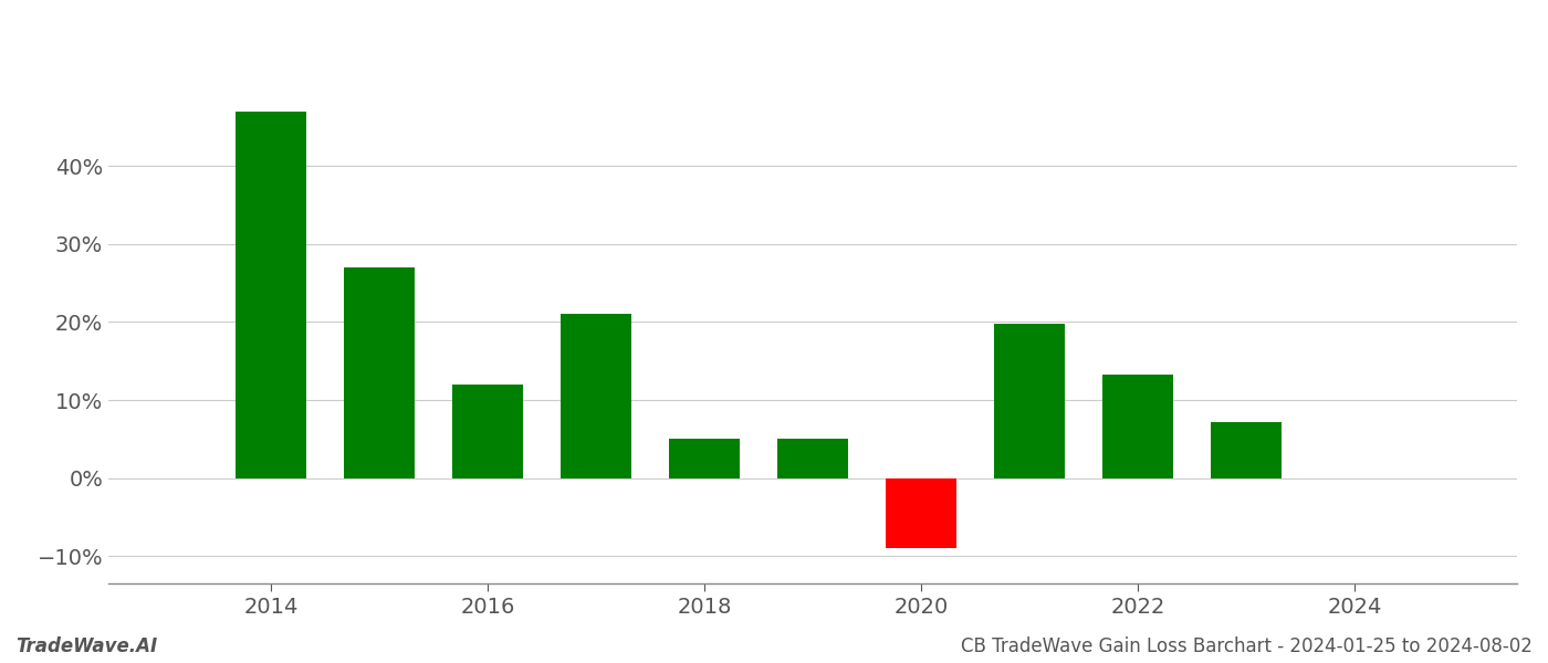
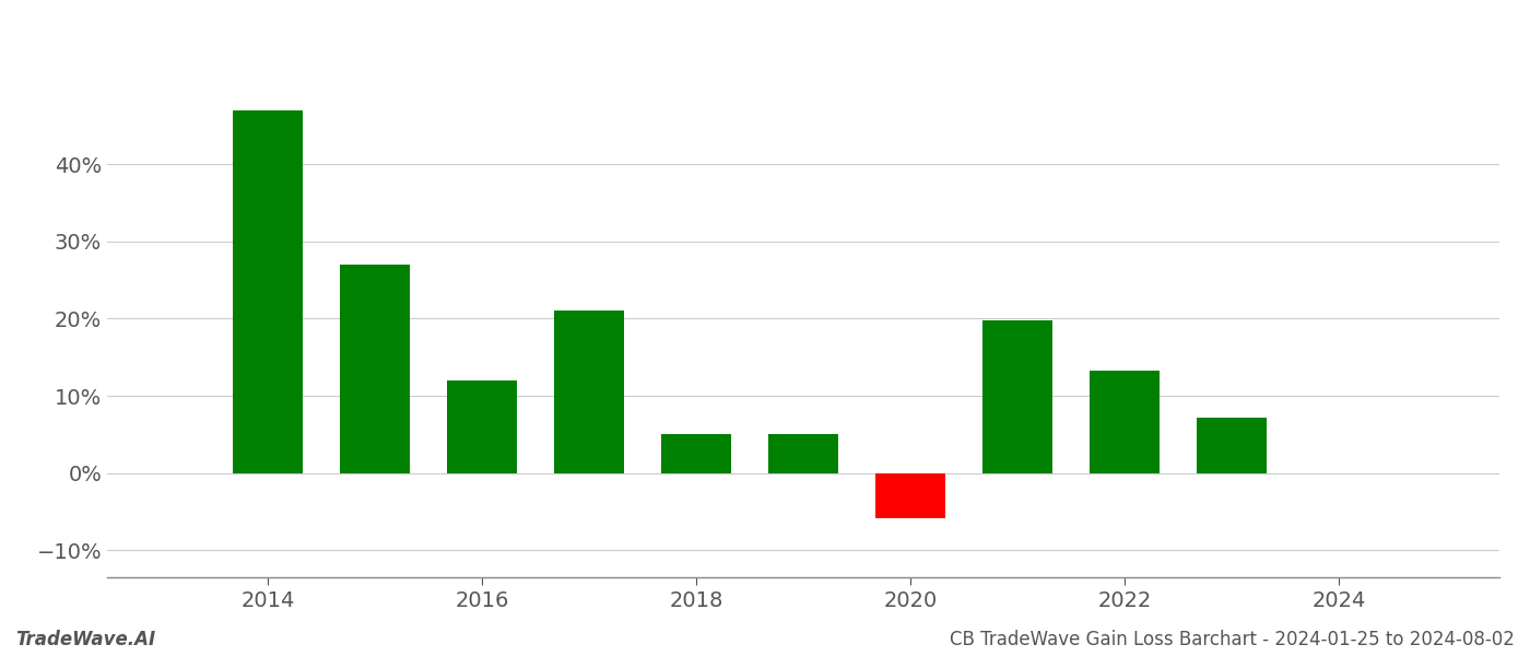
2020: -9.0% -> -5.8%
